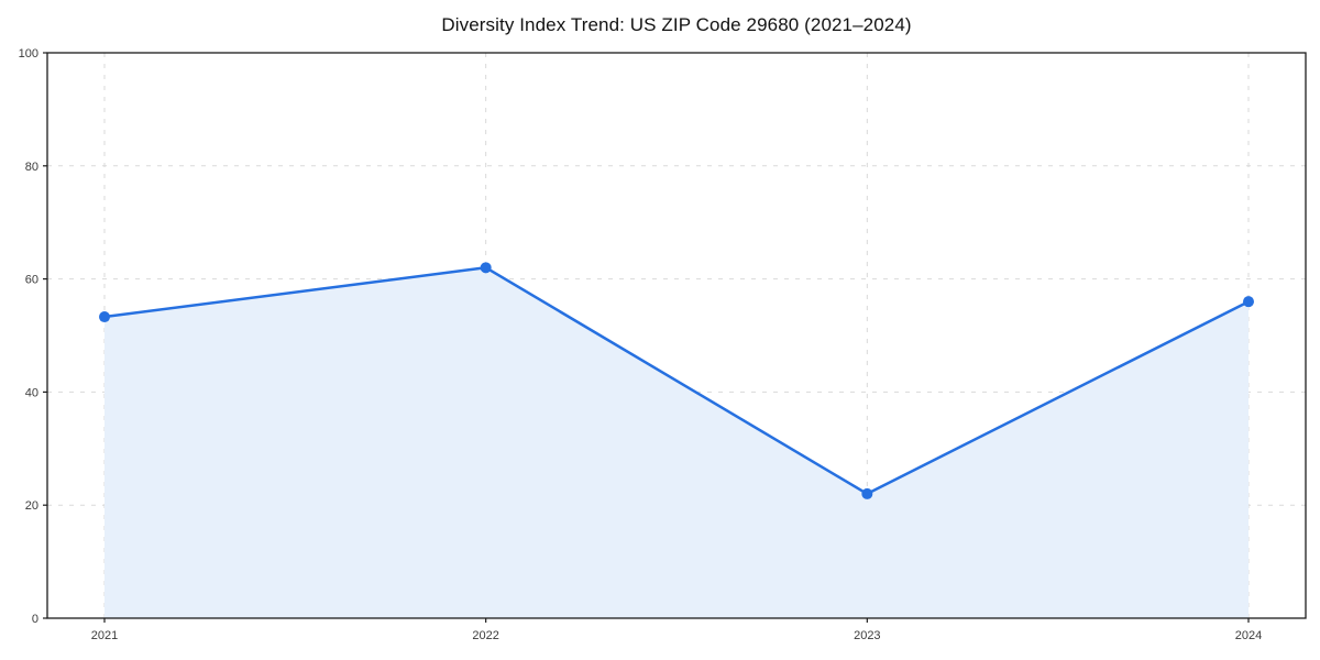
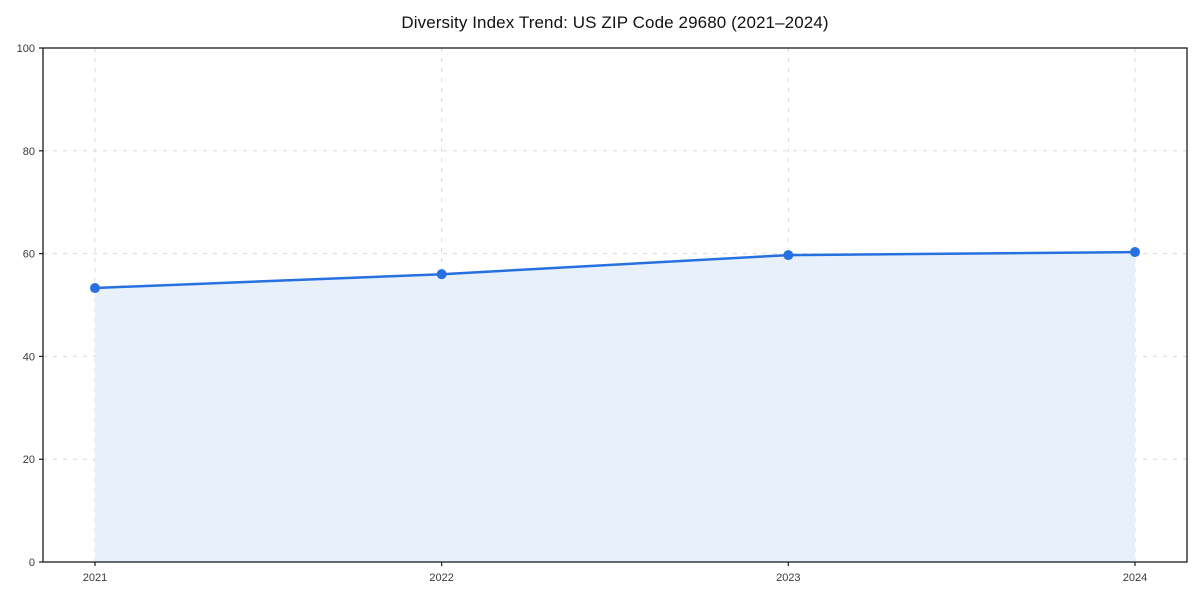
2022: 62 -> 56
2023: 22 -> 60
2024: 56 -> 60
